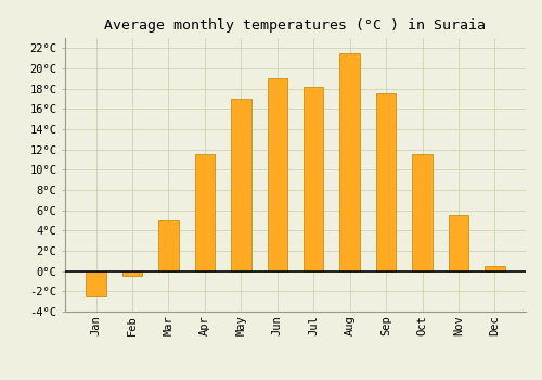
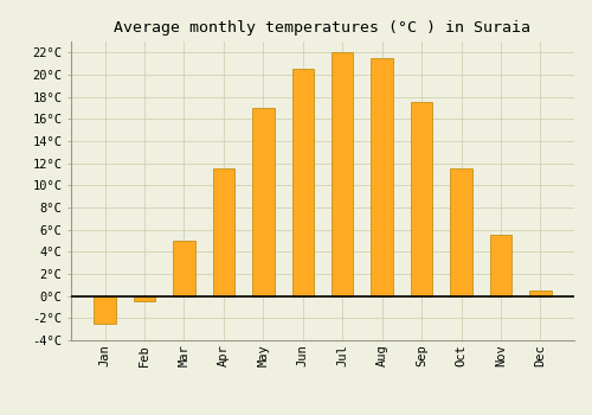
Jun: 19.0°C -> 20.5°C
Jul: 18.2°C -> 22.0°C
